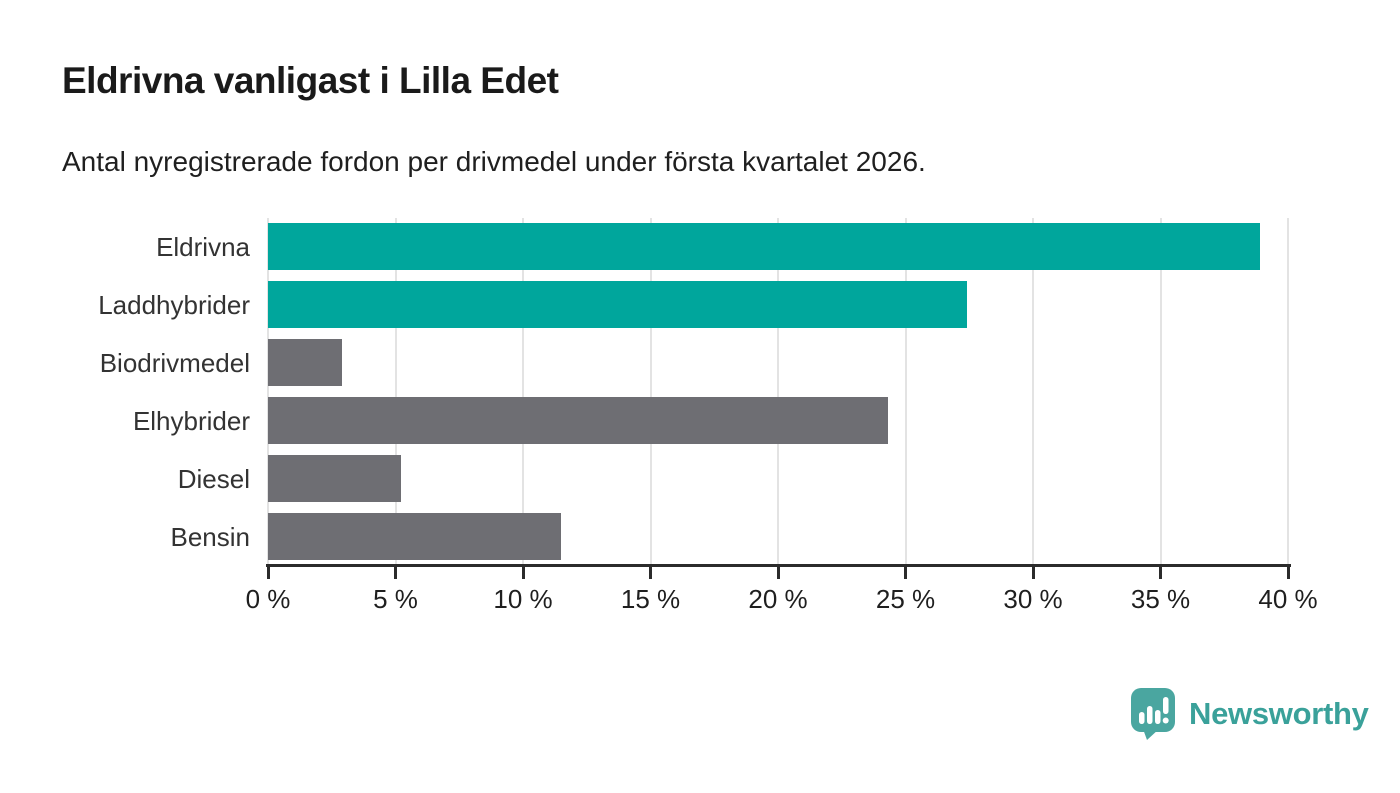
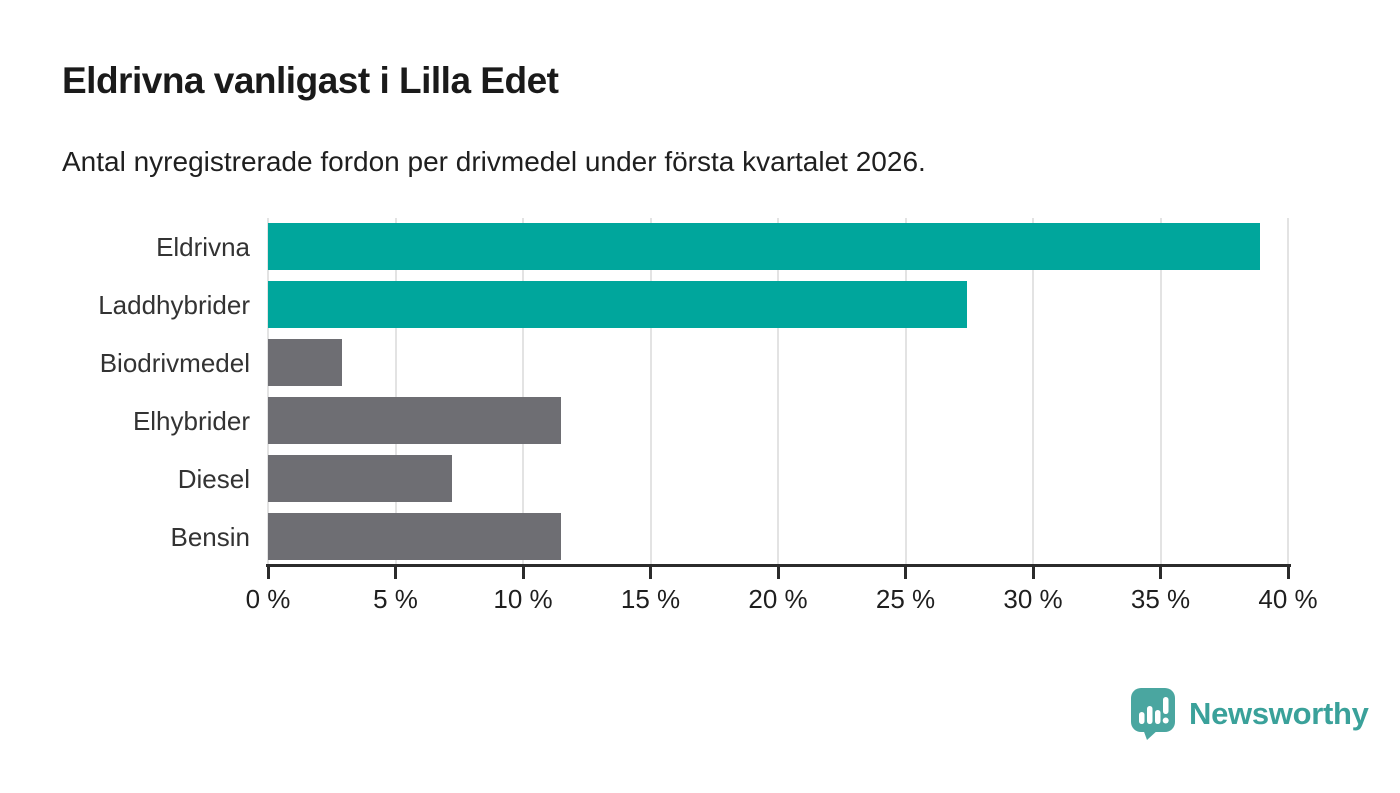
Elhybrider: 24.3% -> 11.5%
Diesel: 5.2% -> 7.2%
